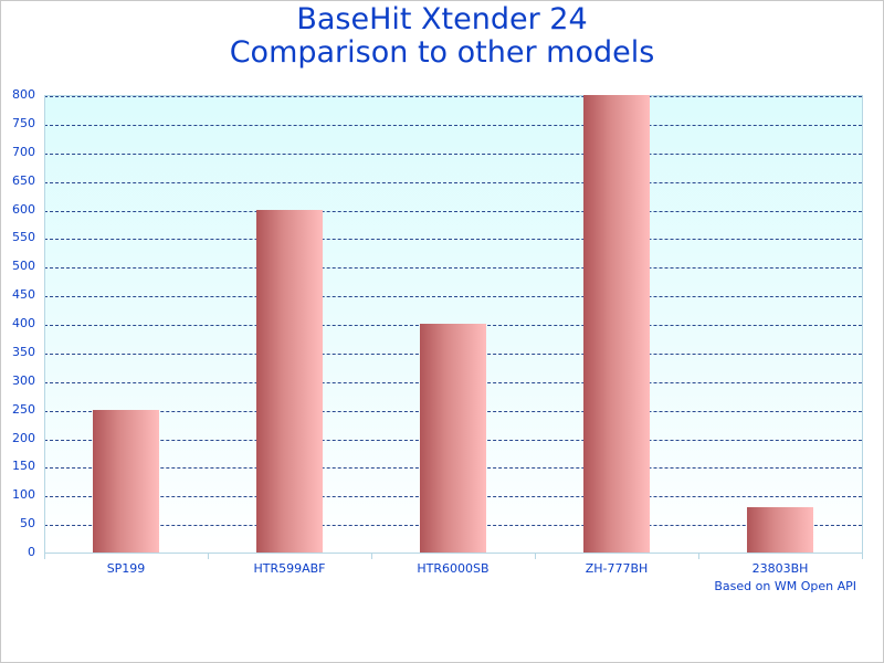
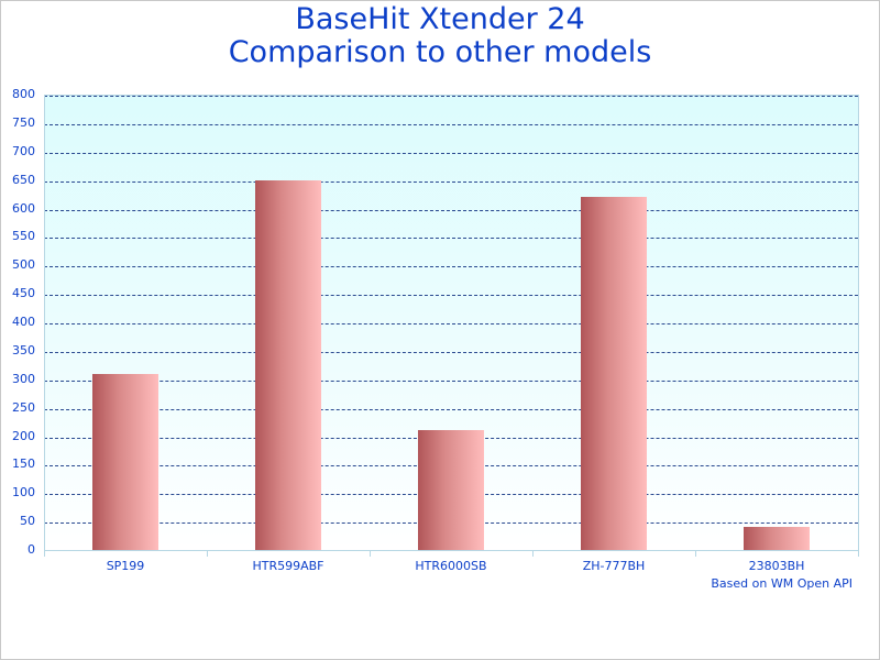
SP199: 250 -> 310
HTR599ABF: 600 -> 650
HTR6000SB: 400 -> 210
ZH-777BH: 800 -> 620
23803BH: 80 -> 40
